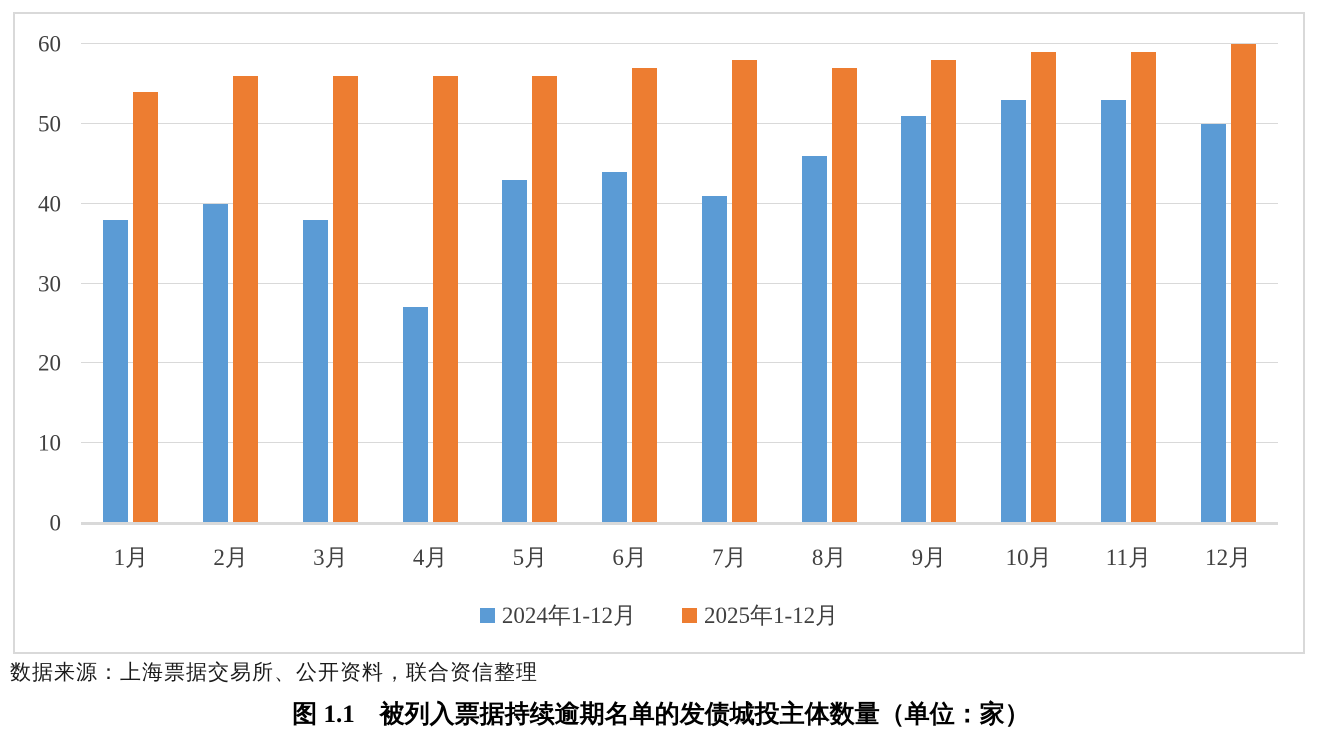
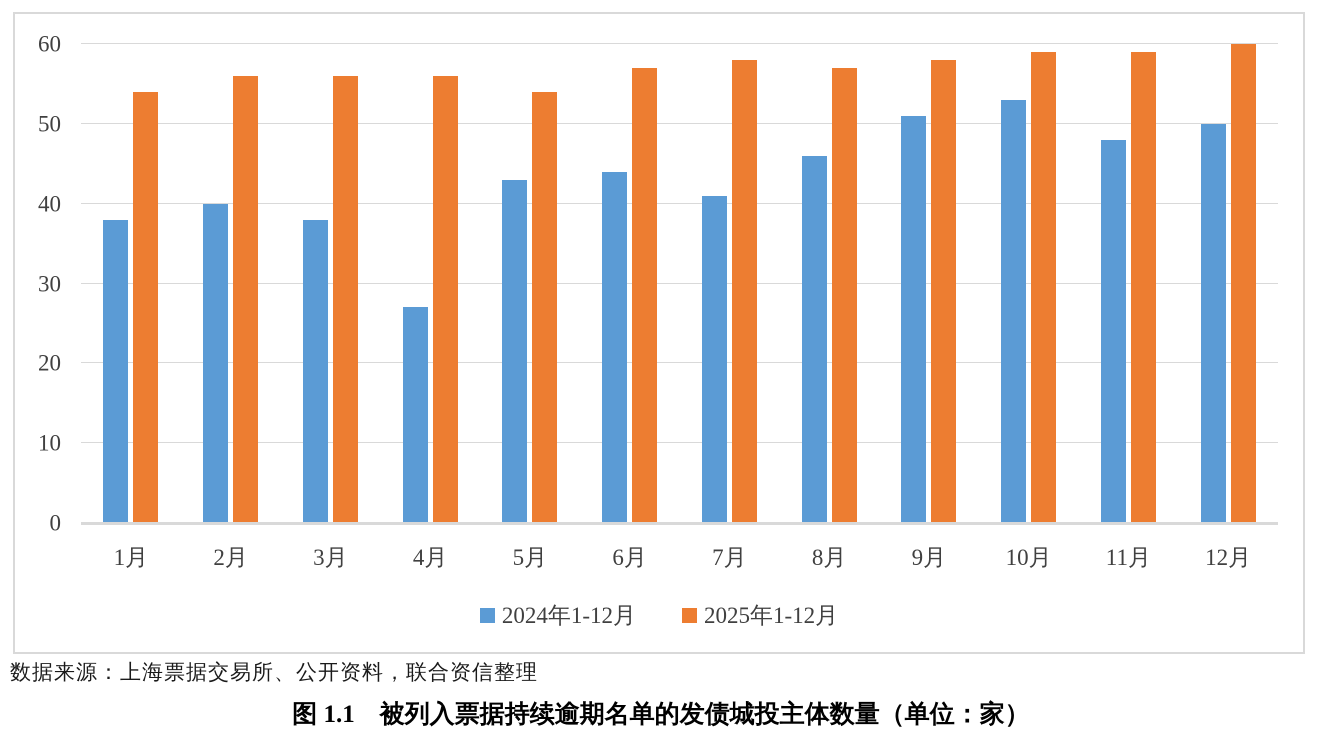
2025年1-12月/5月: 56 -> 54
2024年1-12月/11月: 53 -> 48
